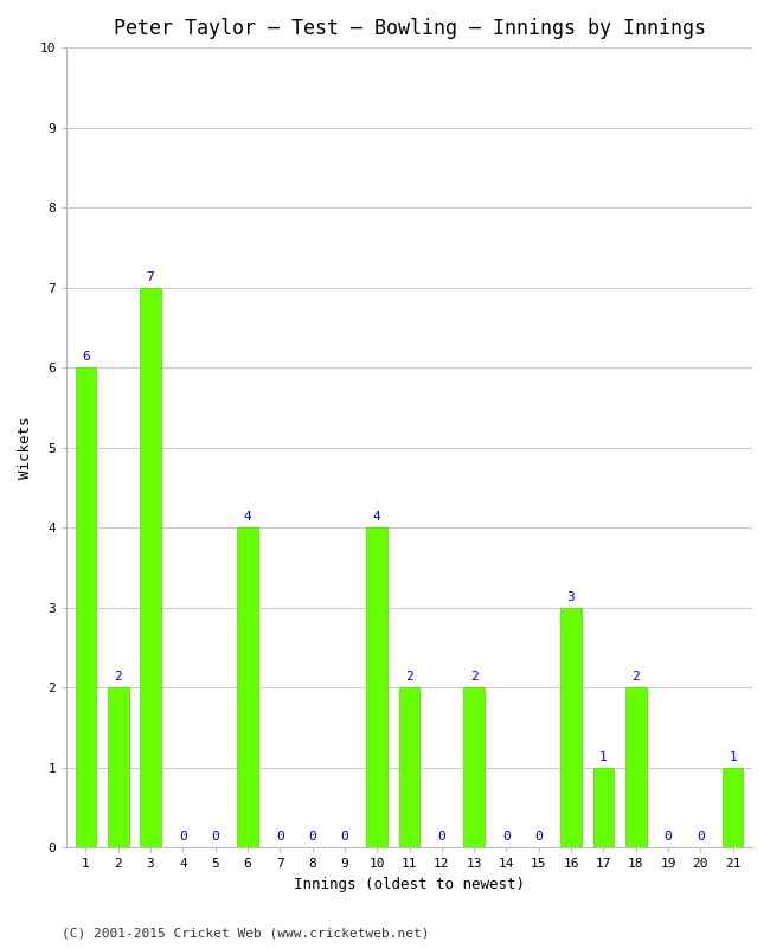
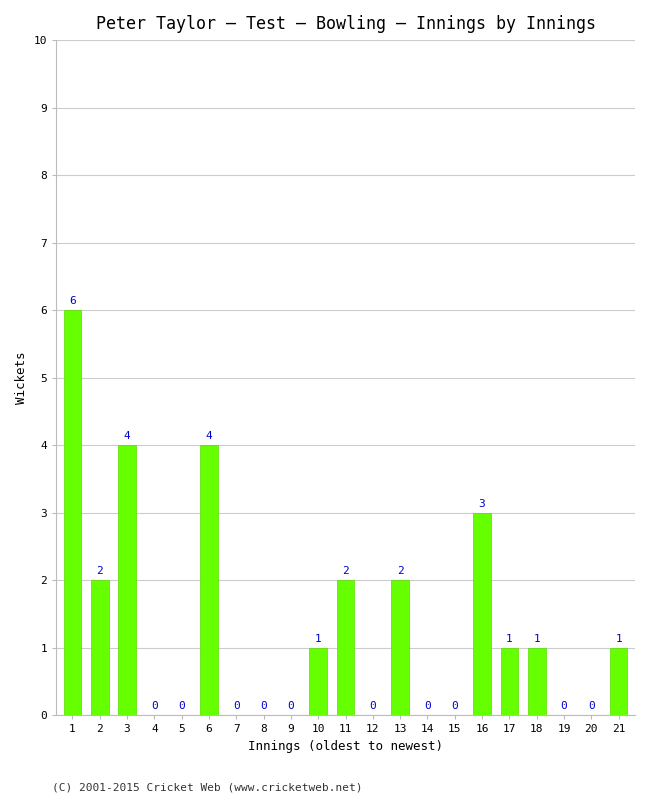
3: 7 -> 4
10: 4 -> 1
18: 2 -> 1
